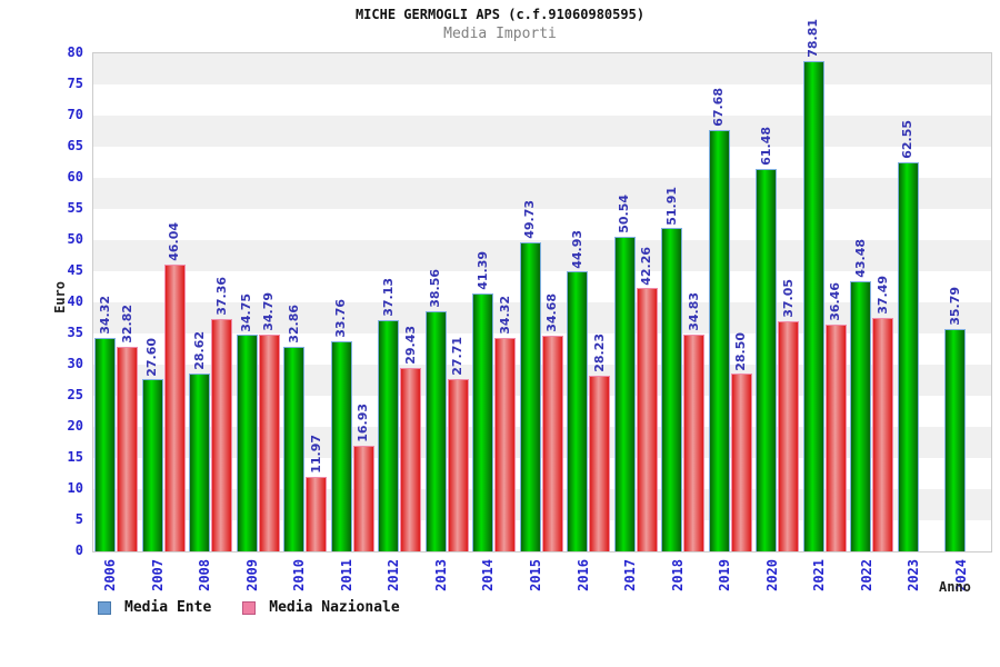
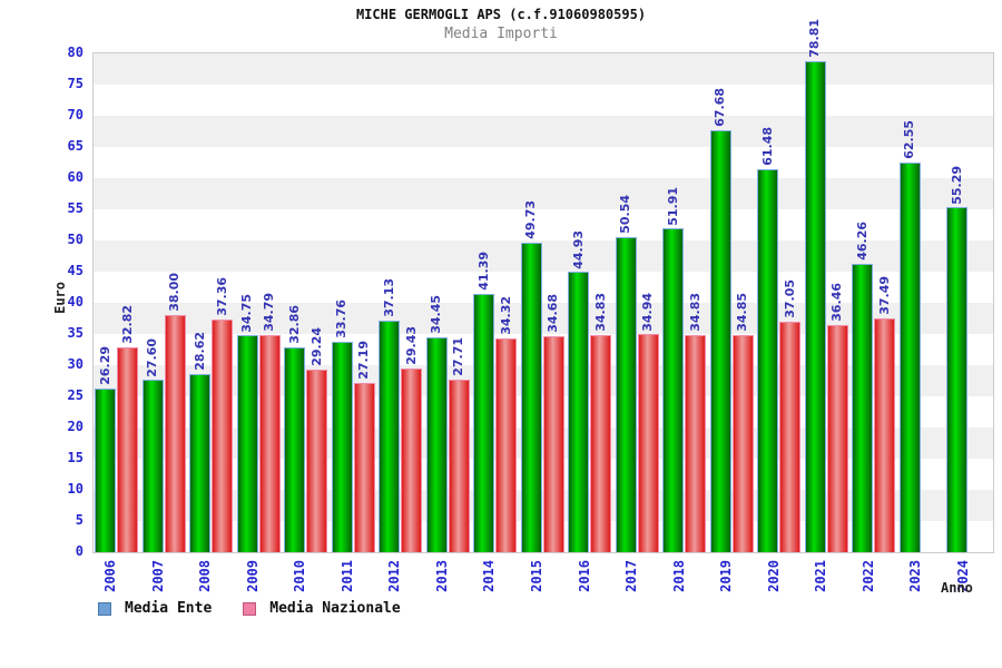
Media Ente/2006: 34.32 -> 26.29
Media Nazionale/2007: 46.04 -> 38.00
Media Nazionale/2010: 11.97 -> 29.24
Media Nazionale/2011: 16.93 -> 27.19
Media Ente/2013: 38.56 -> 34.45
Media Nazionale/2016: 28.23 -> 34.83
Media Nazionale/2017: 42.26 -> 34.94
Media Nazionale/2019: 28.50 -> 34.85
Media Ente/2022: 43.48 -> 46.26
Media Ente/2024: 35.79 -> 55.29
